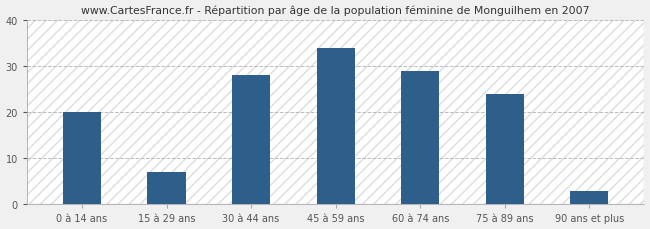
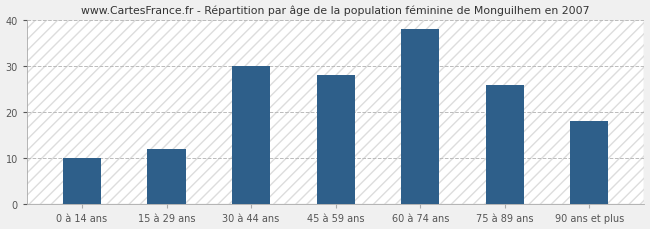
0 à 14 ans: 20 -> 10
15 à 29 ans: 7 -> 12
30 à 44 ans: 28 -> 30
45 à 59 ans: 34 -> 28
60 à 74 ans: 29 -> 38
75 à 89 ans: 24 -> 26
90 ans et plus: 3 -> 18
